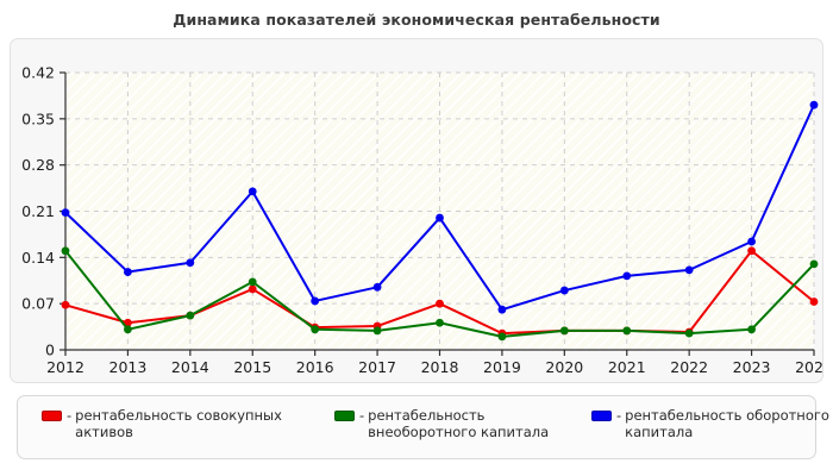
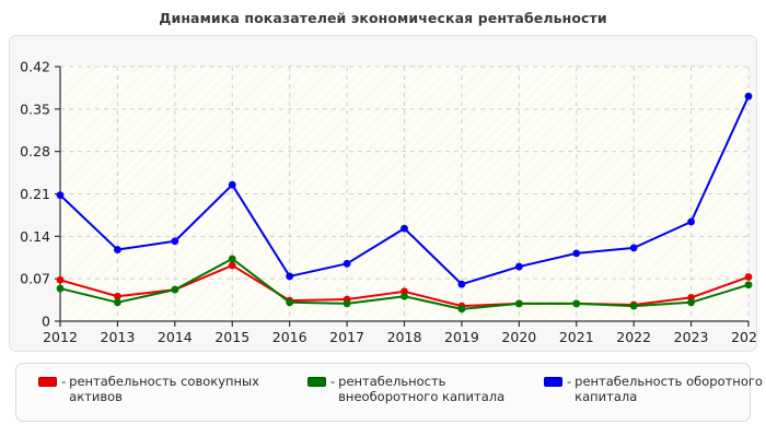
рентабельность внеоборотного капитала/2012: 0.15 -> 0.05
рентабельность оборотного капитала/2015: 0.24 -> 0.23
рентабельность совокупных активов/2018: 0.07 -> 0.05
рентабельность оборотного капитала/2018: 0.20 -> 0.15
рентабельность совокупных активов/2023: 0.15 -> 0.04
рентабельность внеоборотного капитала/2024: 0.13 -> 0.06
